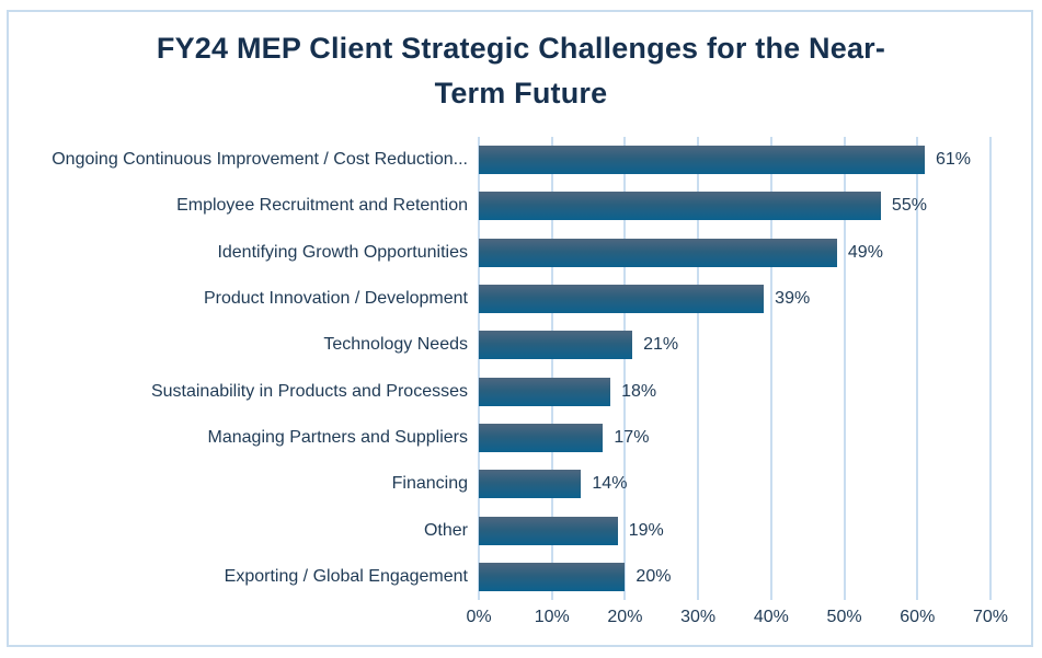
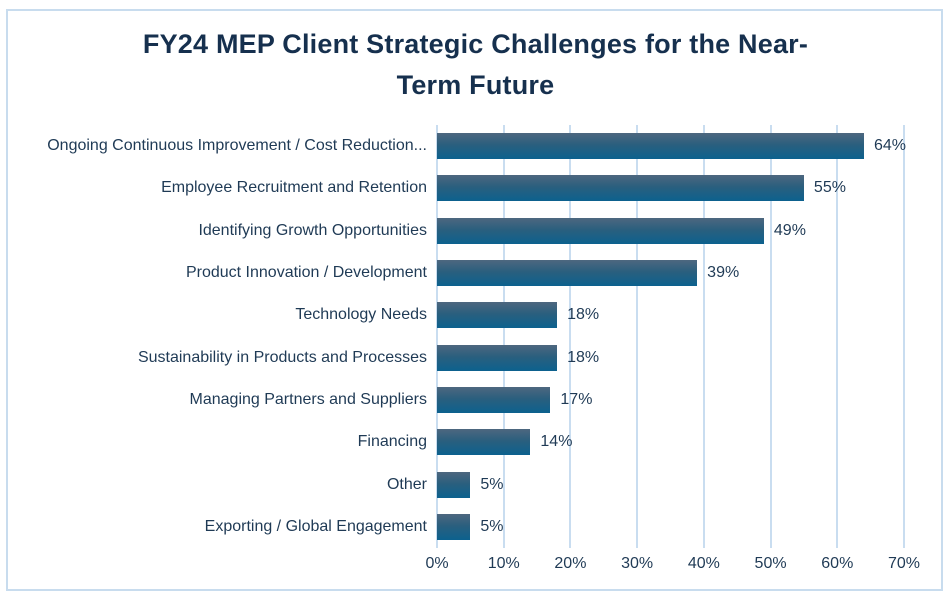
Ongoing Continuous Improvement / Cost Reduction...: 61% -> 64%
Technology Needs: 21% -> 18%
Other: 19% -> 5%
Exporting / Global Engagement: 20% -> 5%
